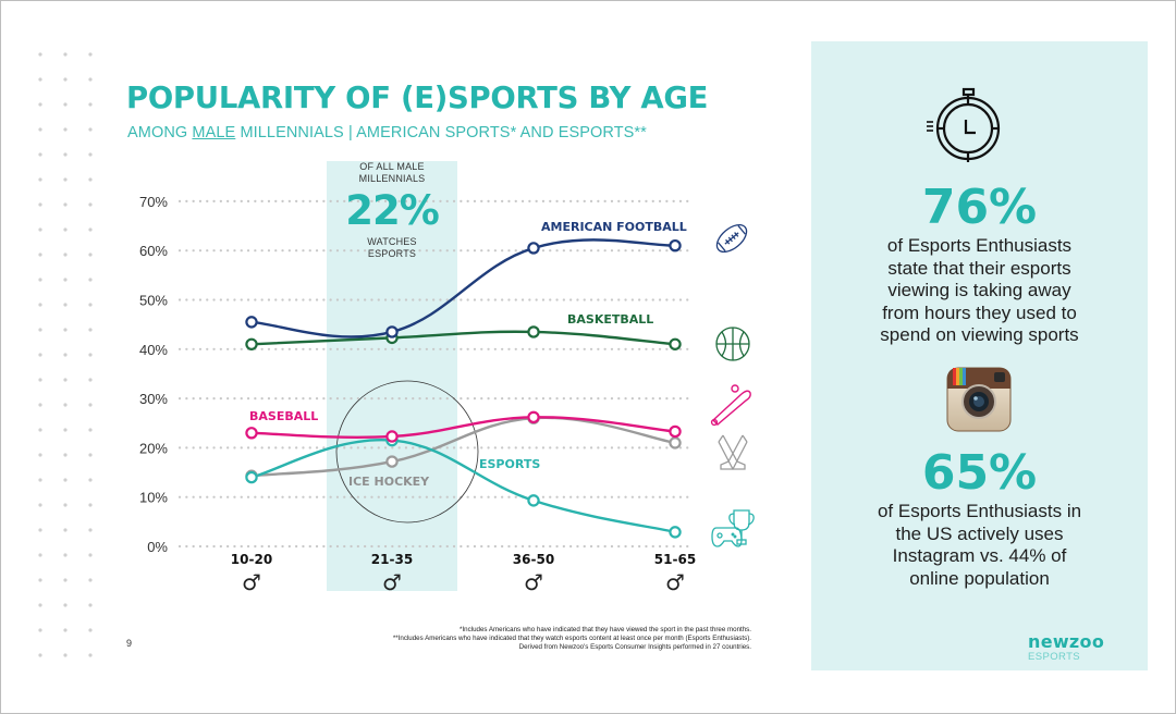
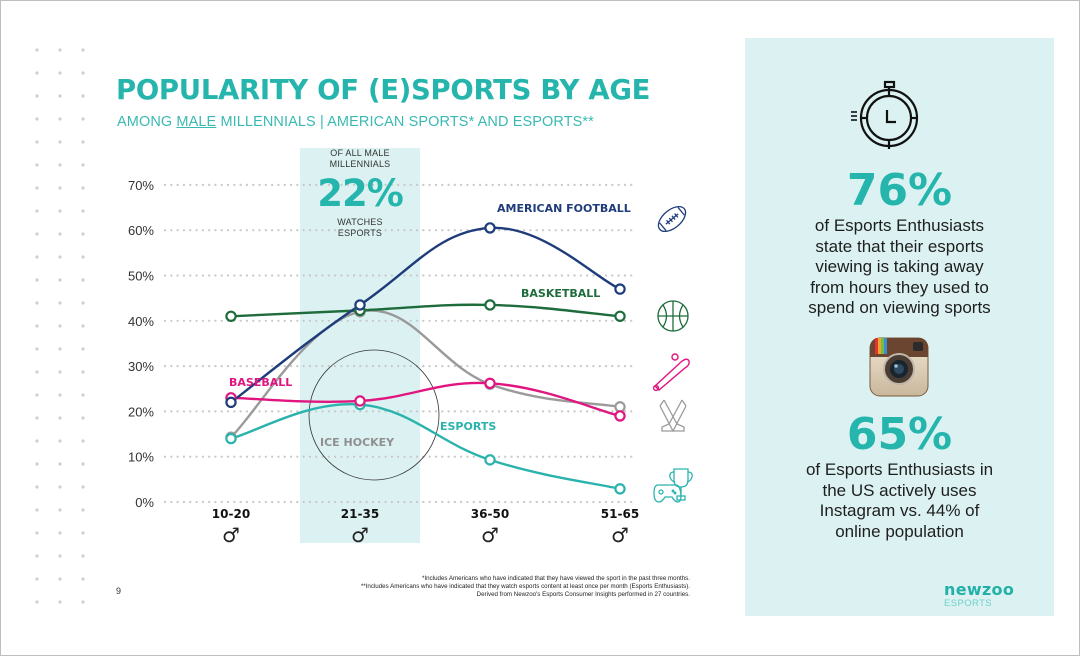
AMERICAN FOOTBALL/10-20: 46% -> 22%
ICE HOCKEY/21-35: 17% -> 42%
AMERICAN FOOTBALL/51-65: 61% -> 47%
BASEBALL/51-65: 23% -> 19%
